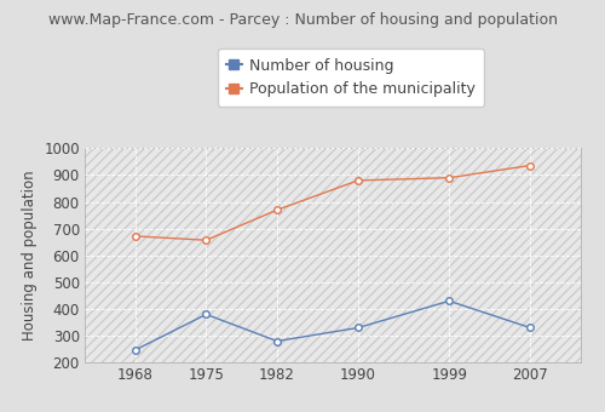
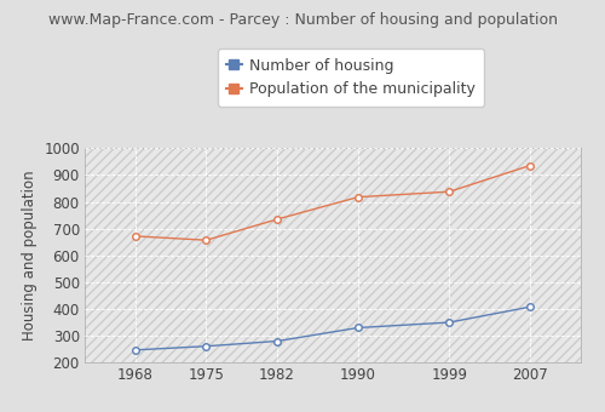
Number of housing/1975: 380 -> 261
Population of the municipality/1982: 770 -> 735
Population of the municipality/1990: 880 -> 818
Number of housing/1999: 430 -> 350
Population of the municipality/1999: 890 -> 838
Number of housing/2007: 330 -> 408
